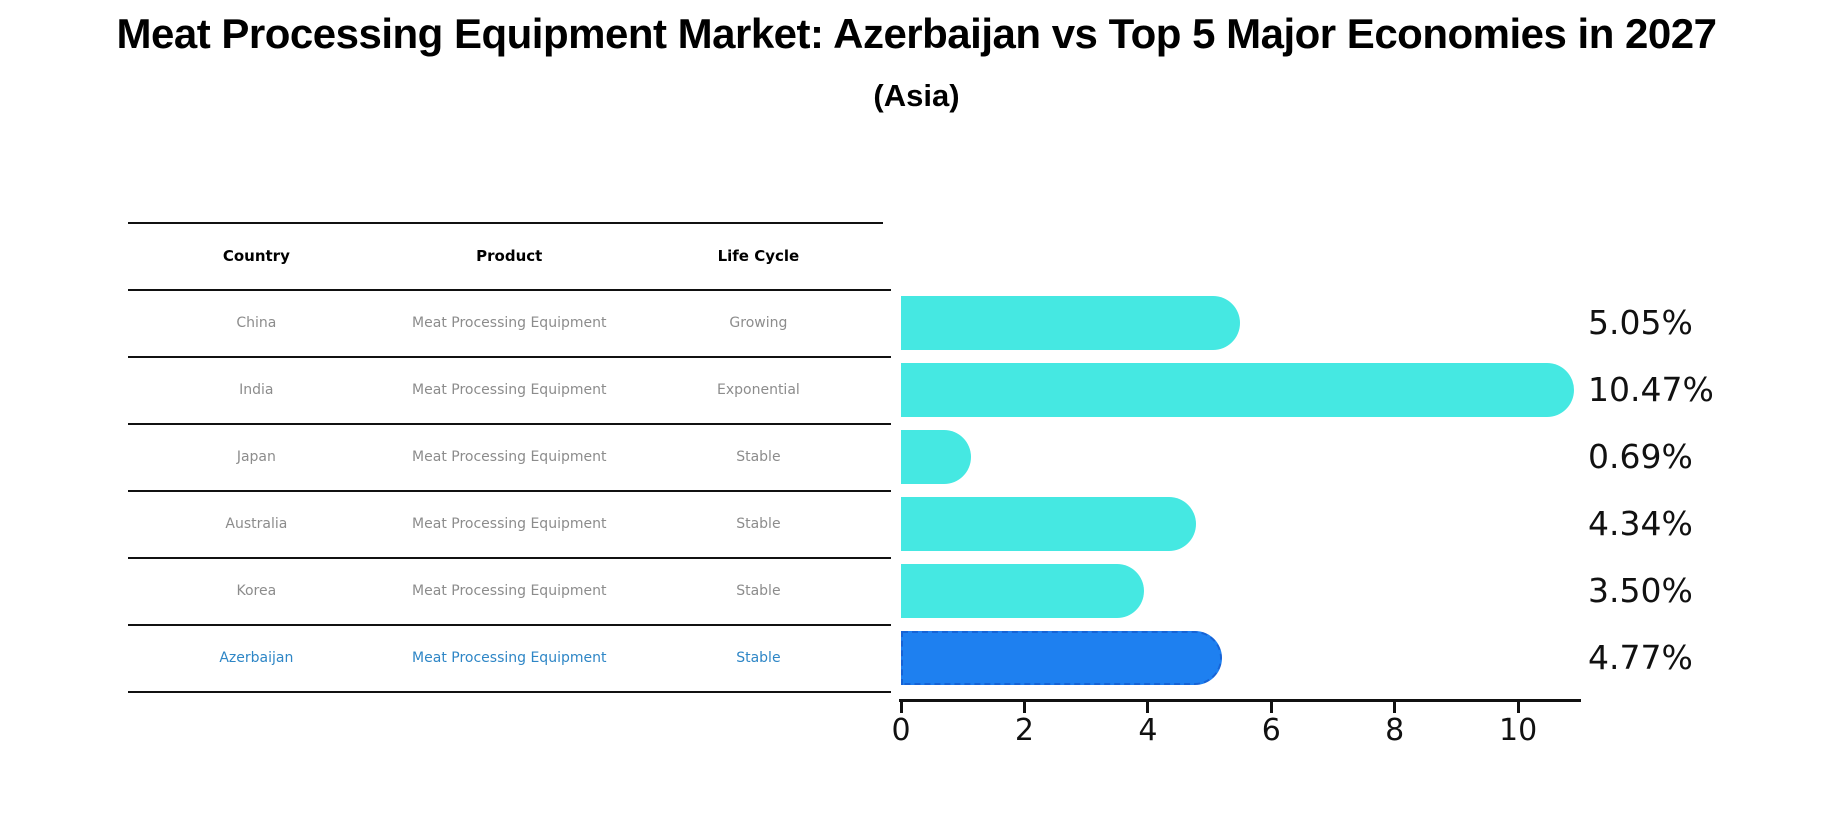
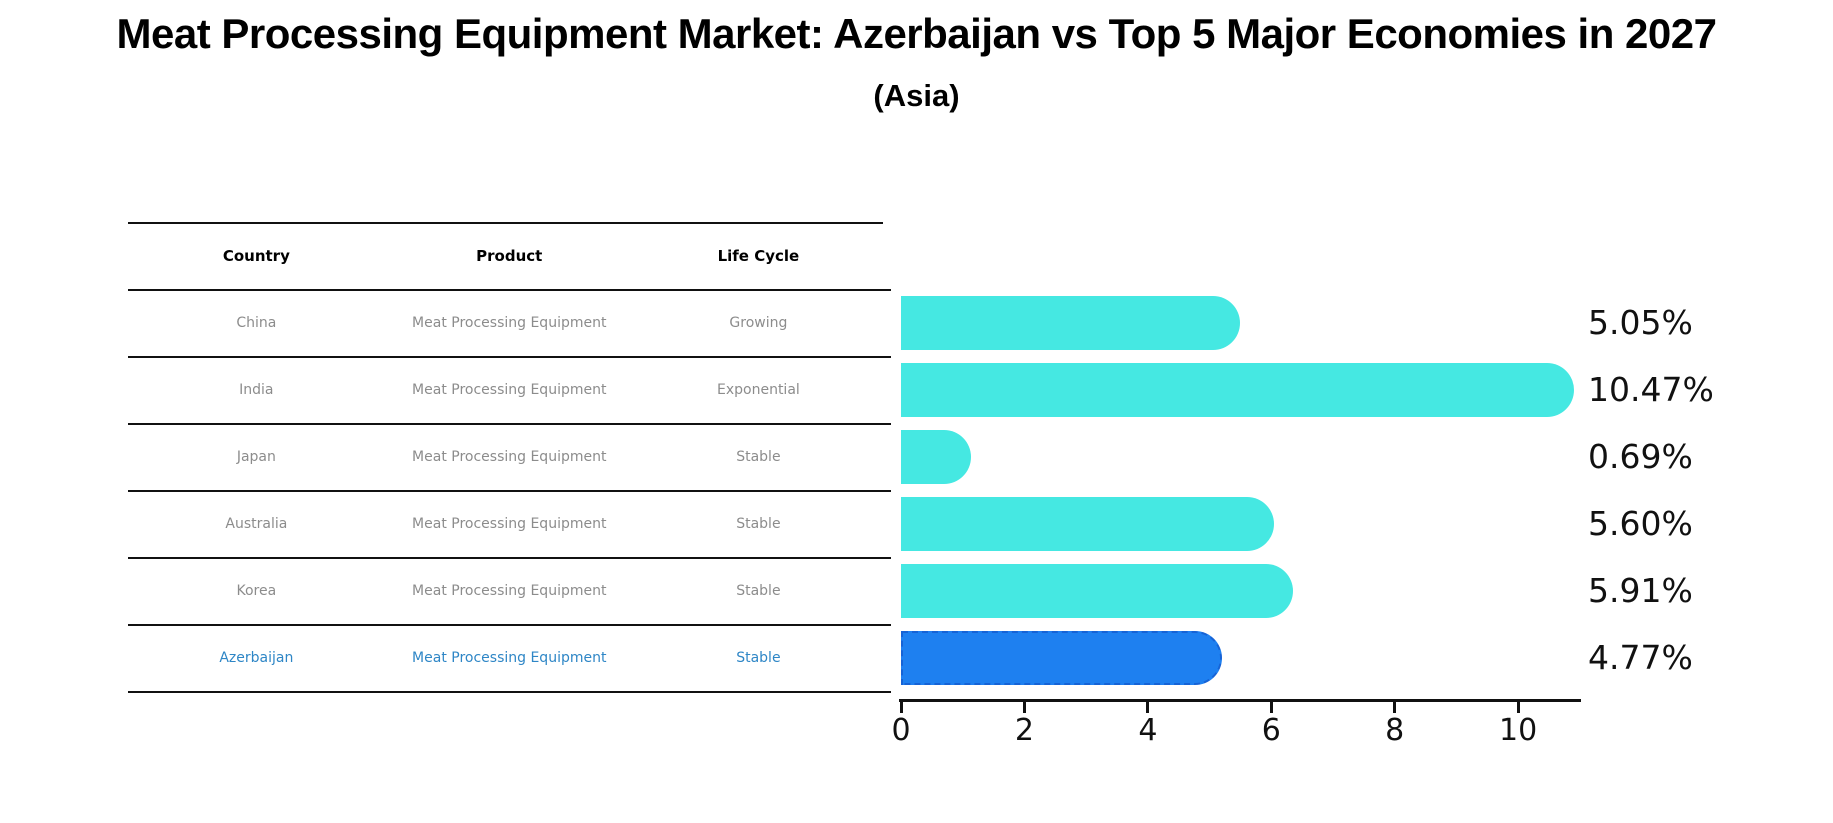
Australia: 4.34% -> 5.60%
Korea: 3.50% -> 5.91%
